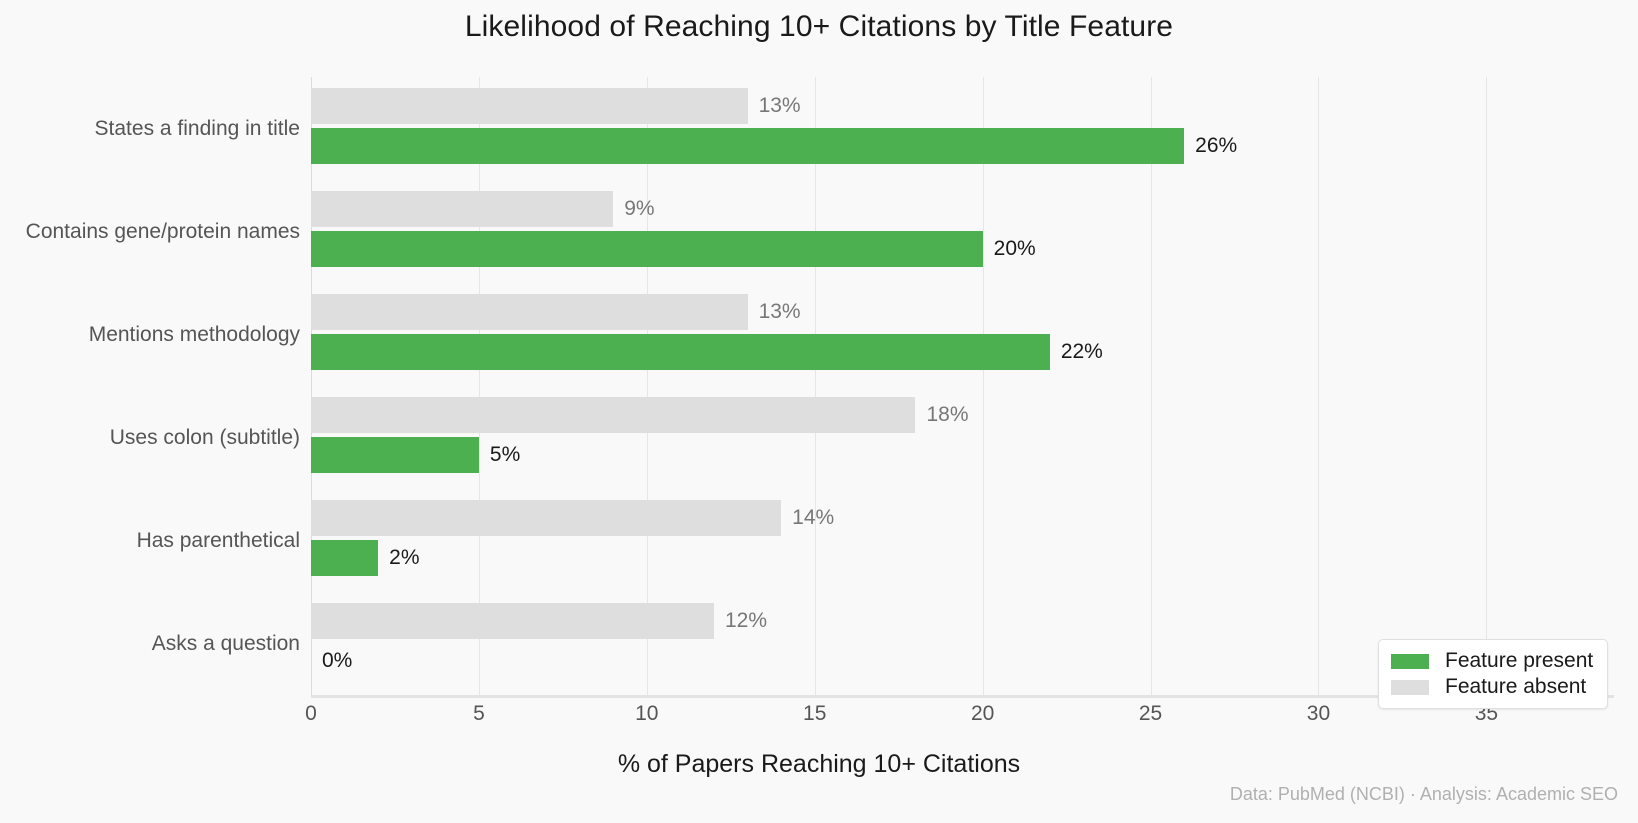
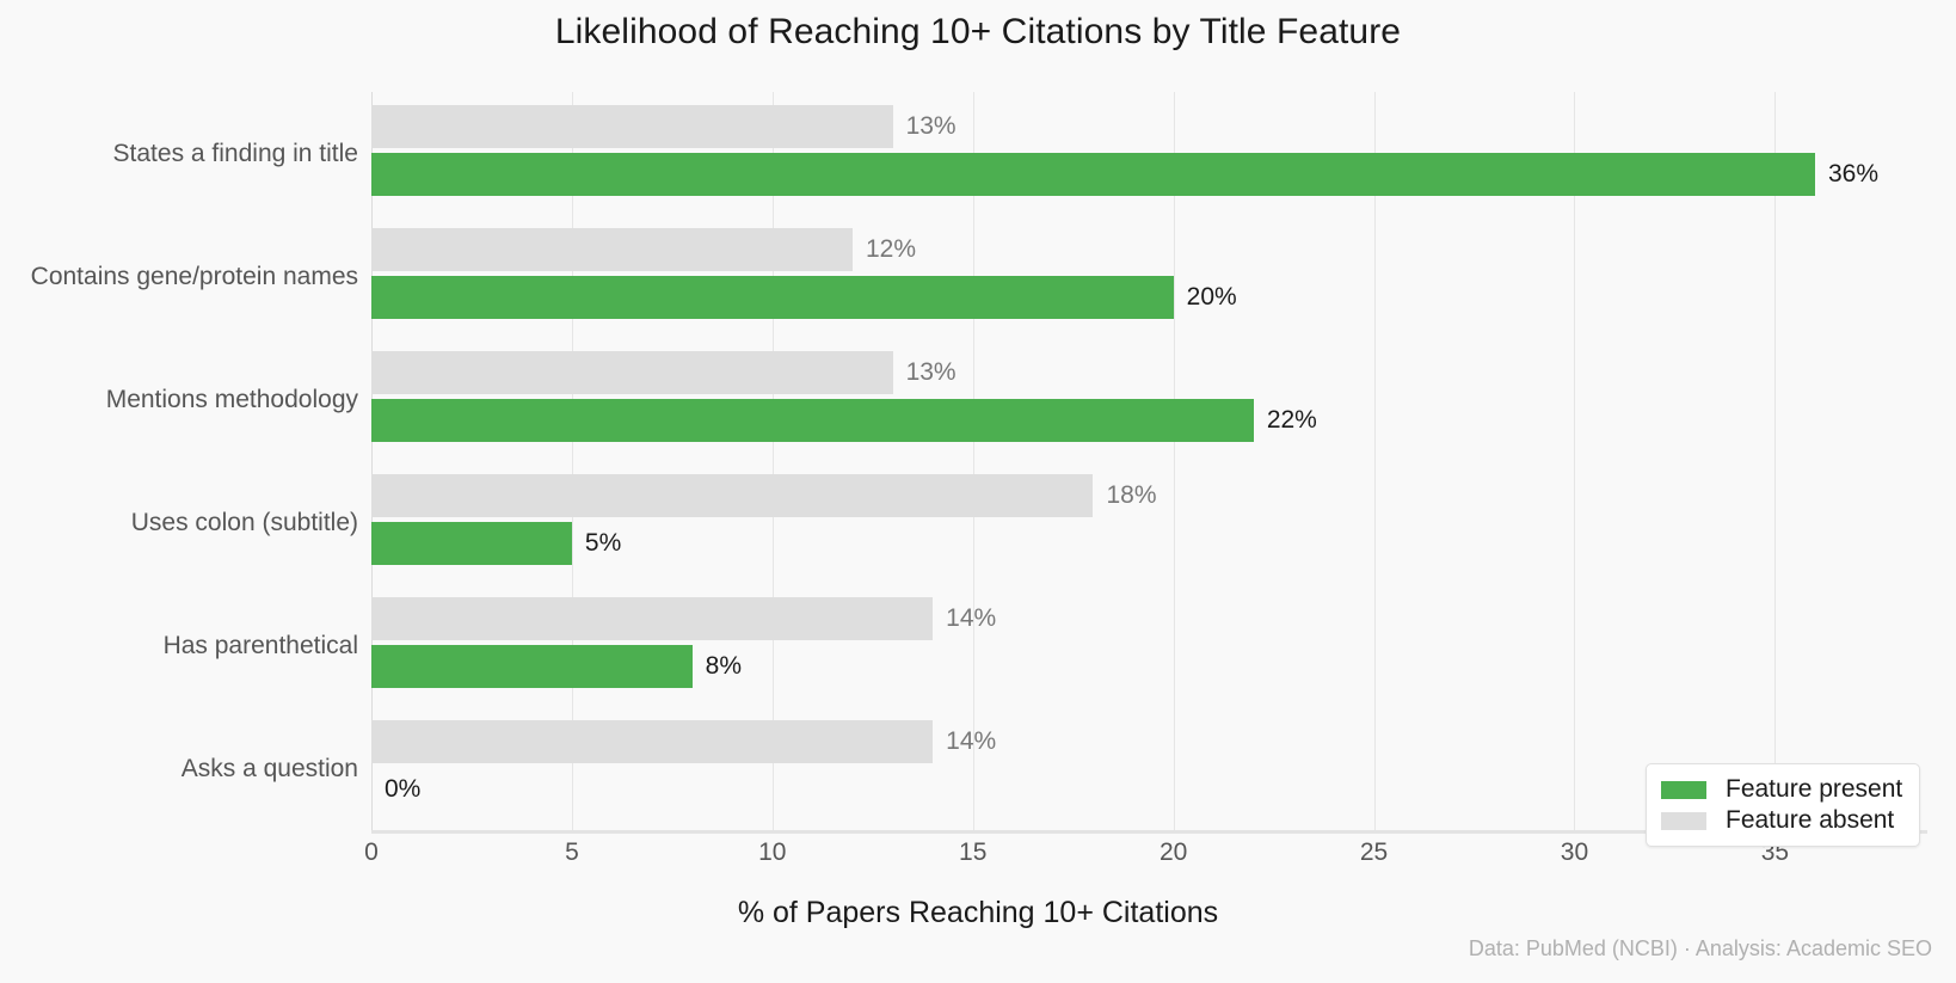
Feature present/States a finding in title: 26% -> 36%
Feature absent/Contains gene/protein names: 9% -> 12%
Feature present/Has parenthetical: 2% -> 8%
Feature absent/Asks a question: 12% -> 14%
